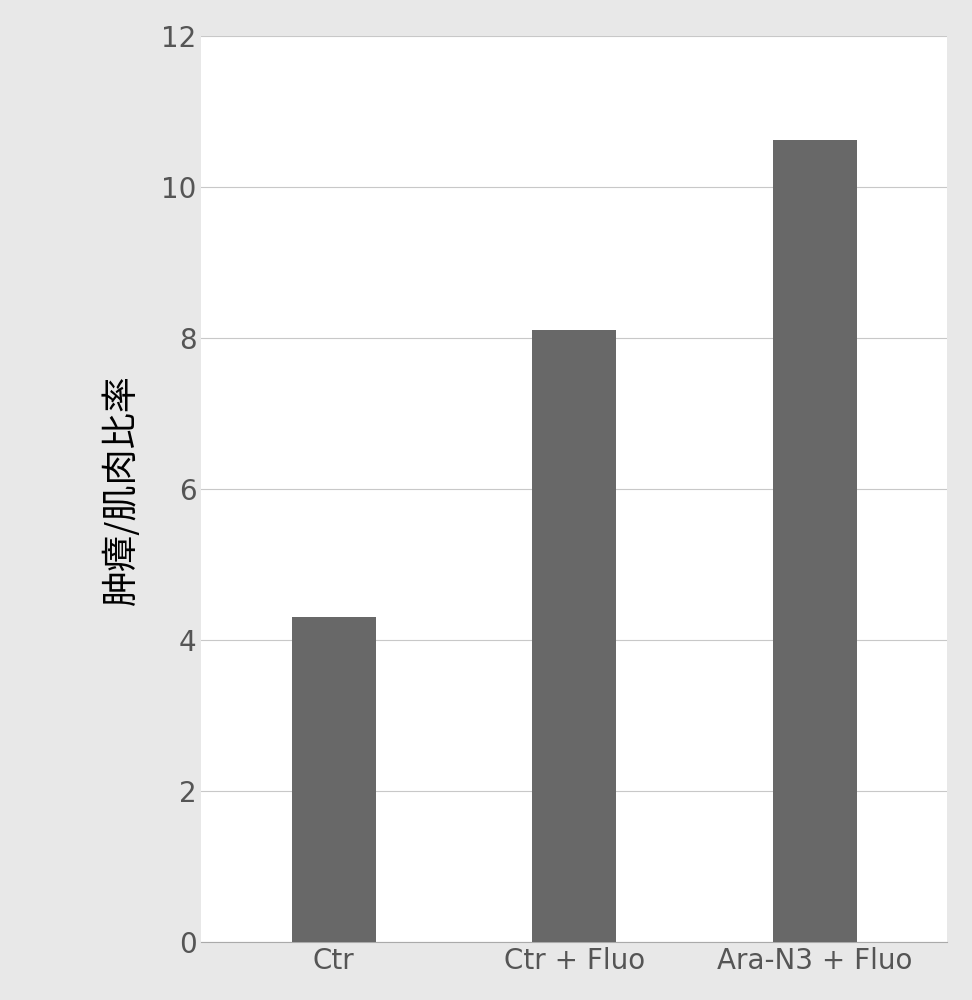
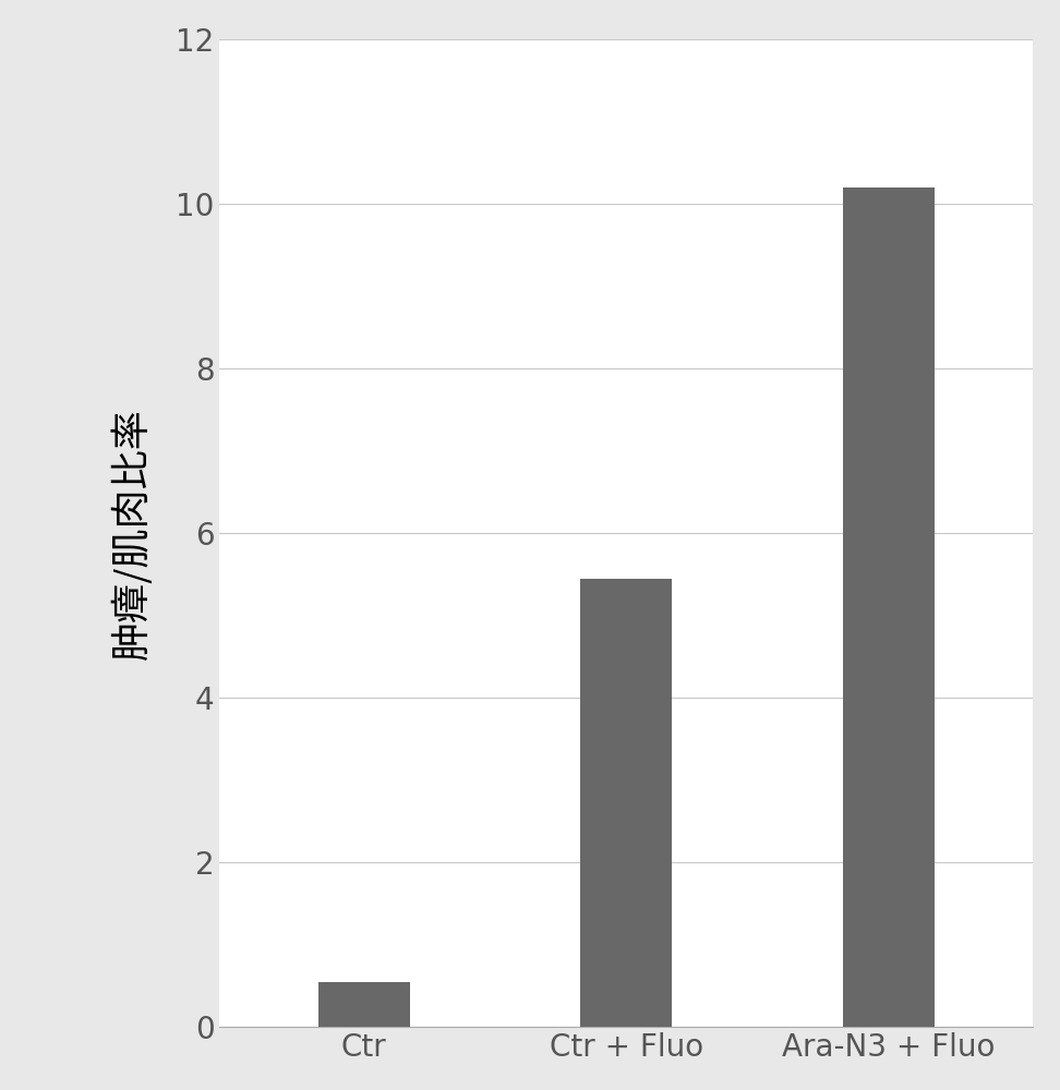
Ctr: 4.30 -> 0.55
Ctr + Fluo: 8.10 -> 5.45
Ara-N3 + Fluo: 10.62 -> 10.20
